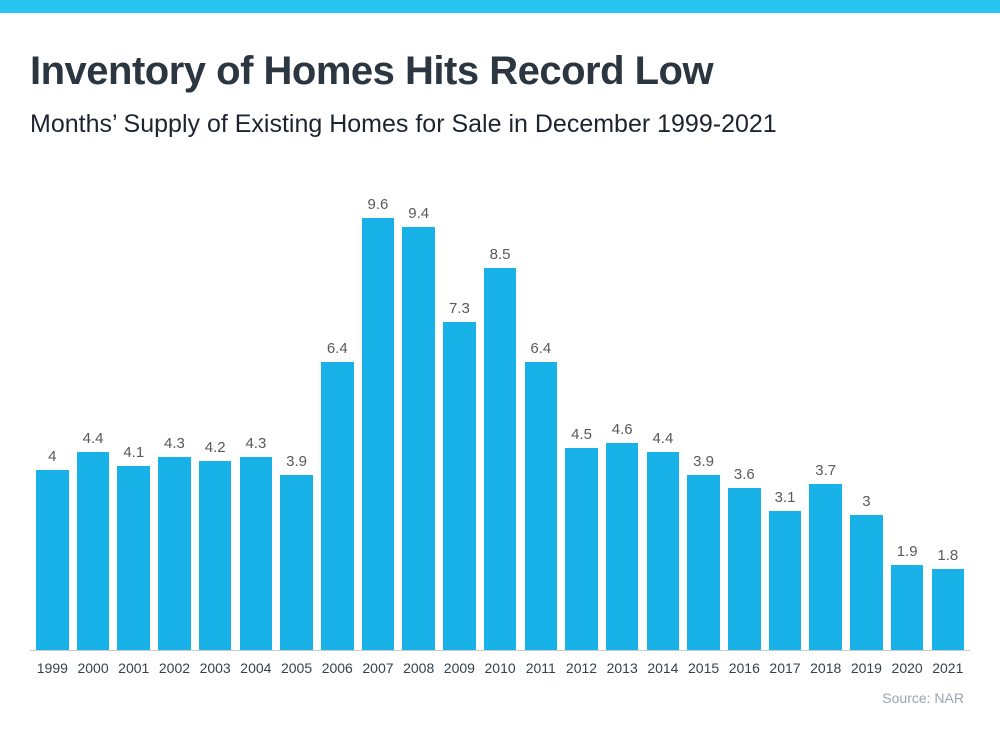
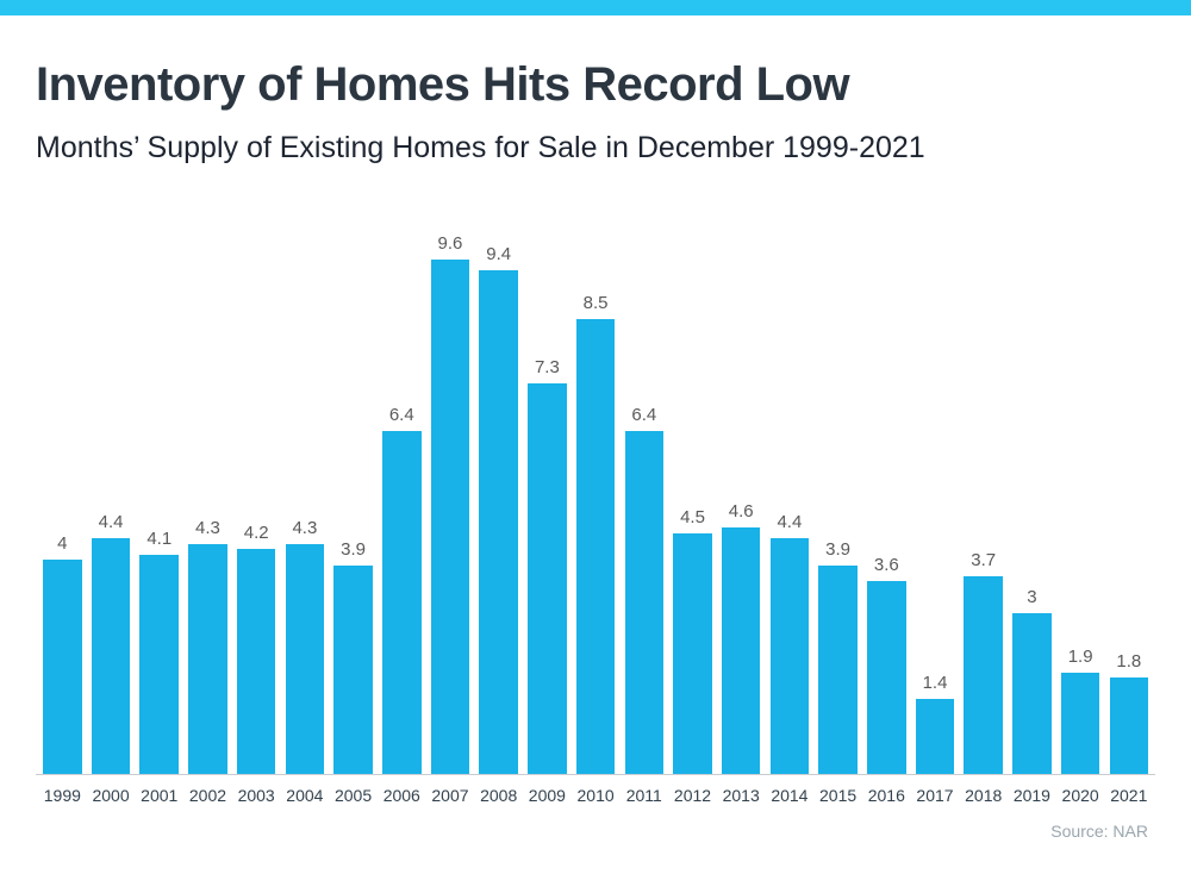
2017: 3.1 -> 1.4
